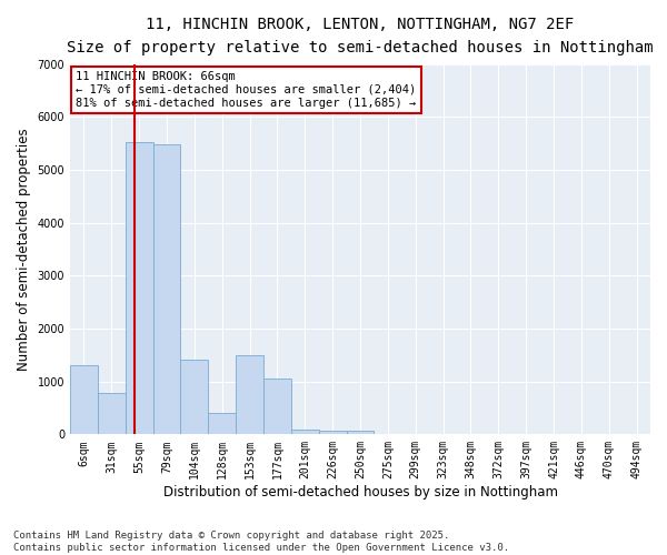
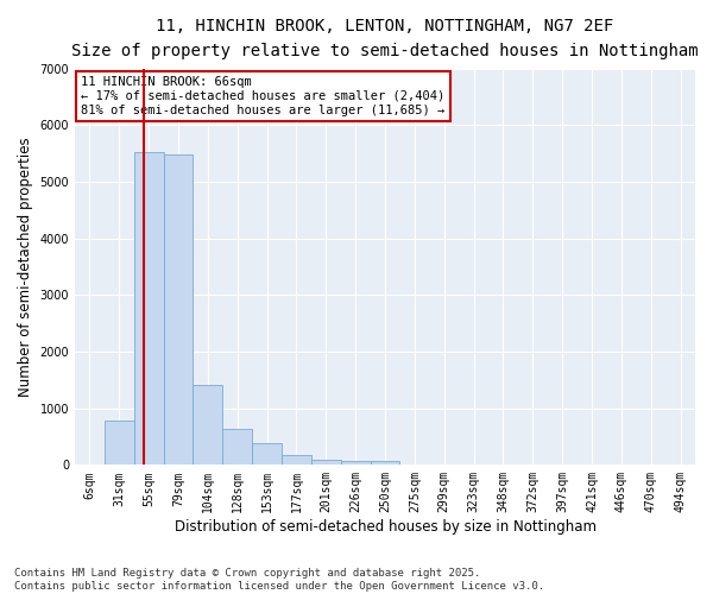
6sqm: 1300 -> 20
128sqm: 400 -> 630
153sqm: 1500 -> 390
177sqm: 1050 -> 170
